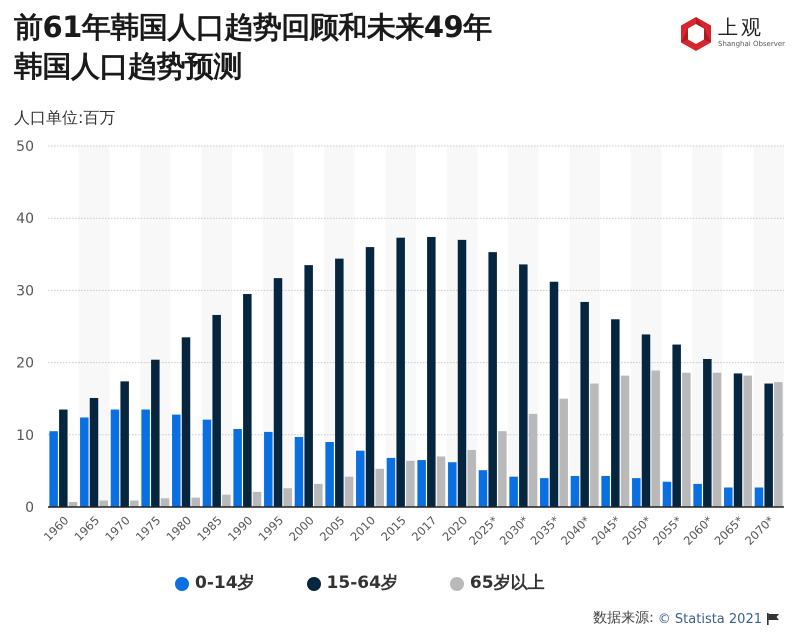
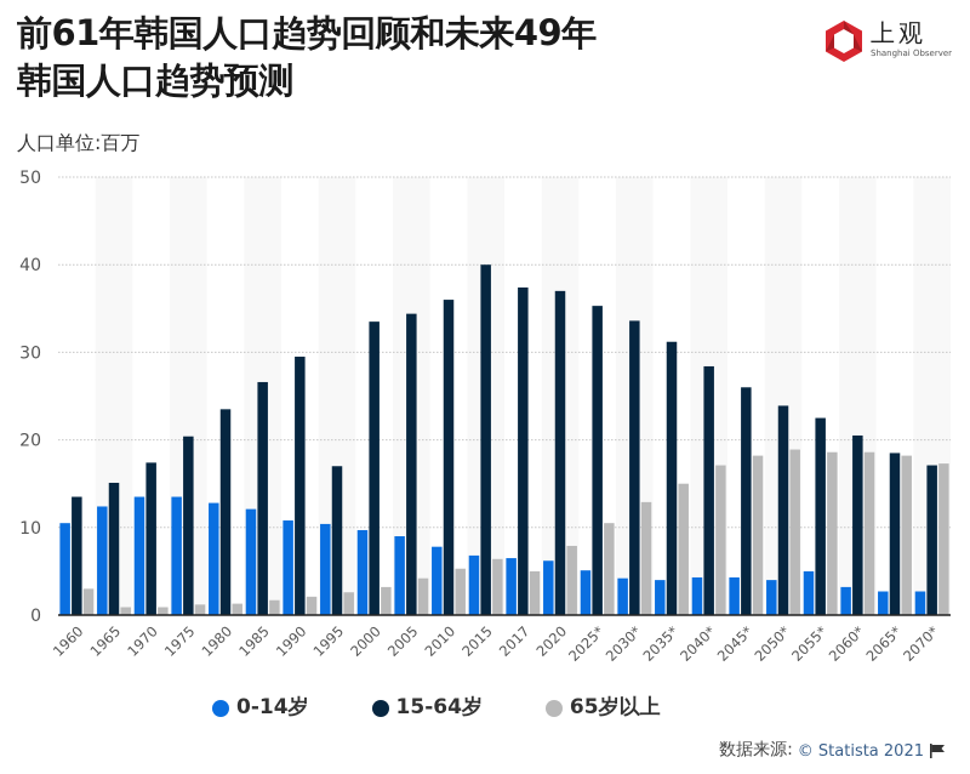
65岁以上/1960: 1 -> 3
15-64岁/1995: 32 -> 17
15-64岁/2015: 37 -> 40
65岁以上/2017: 7 -> 5
0-14岁/2055*: 4 -> 5
